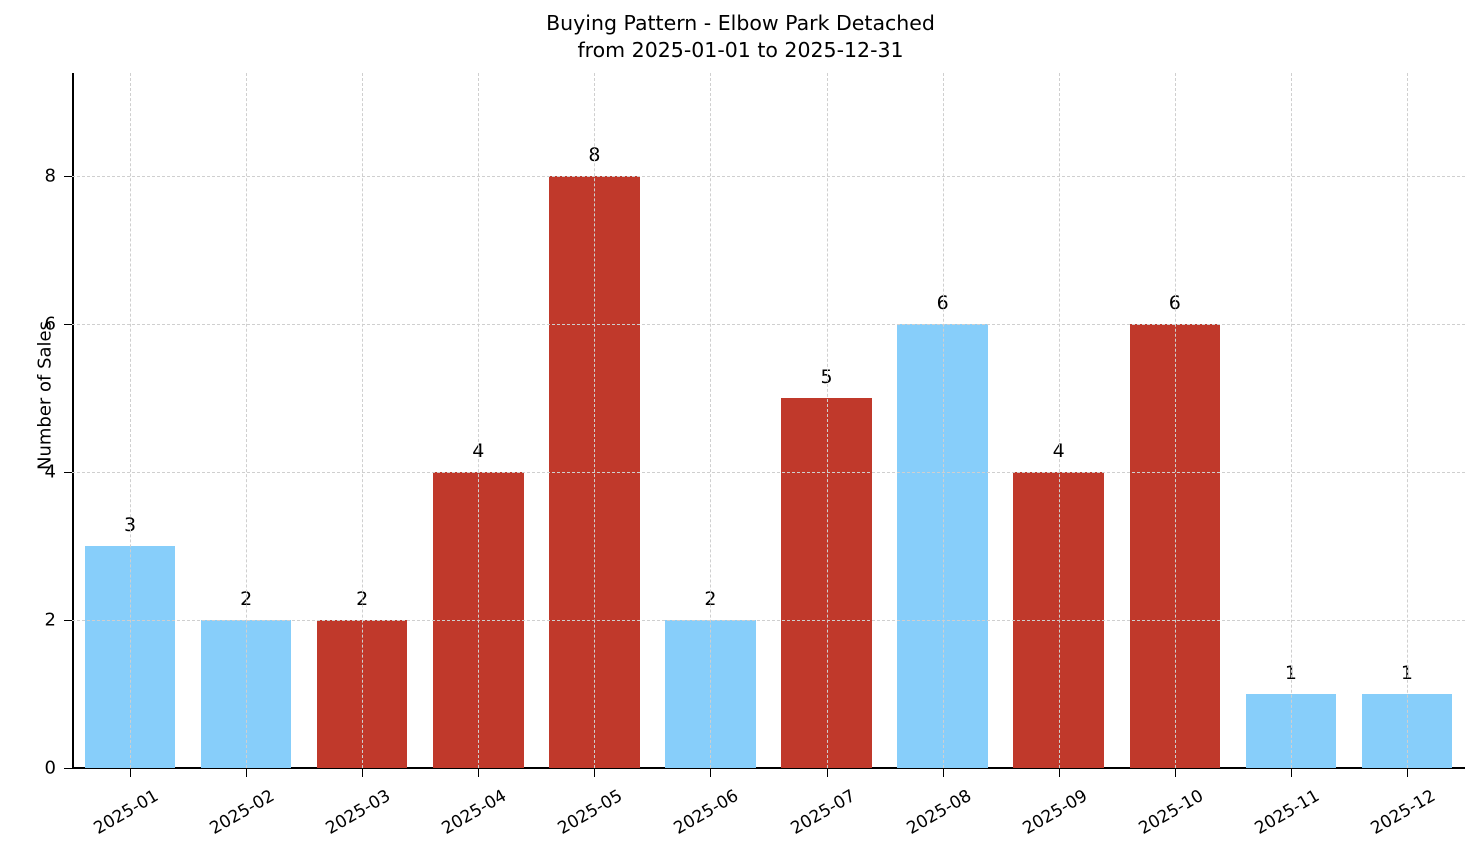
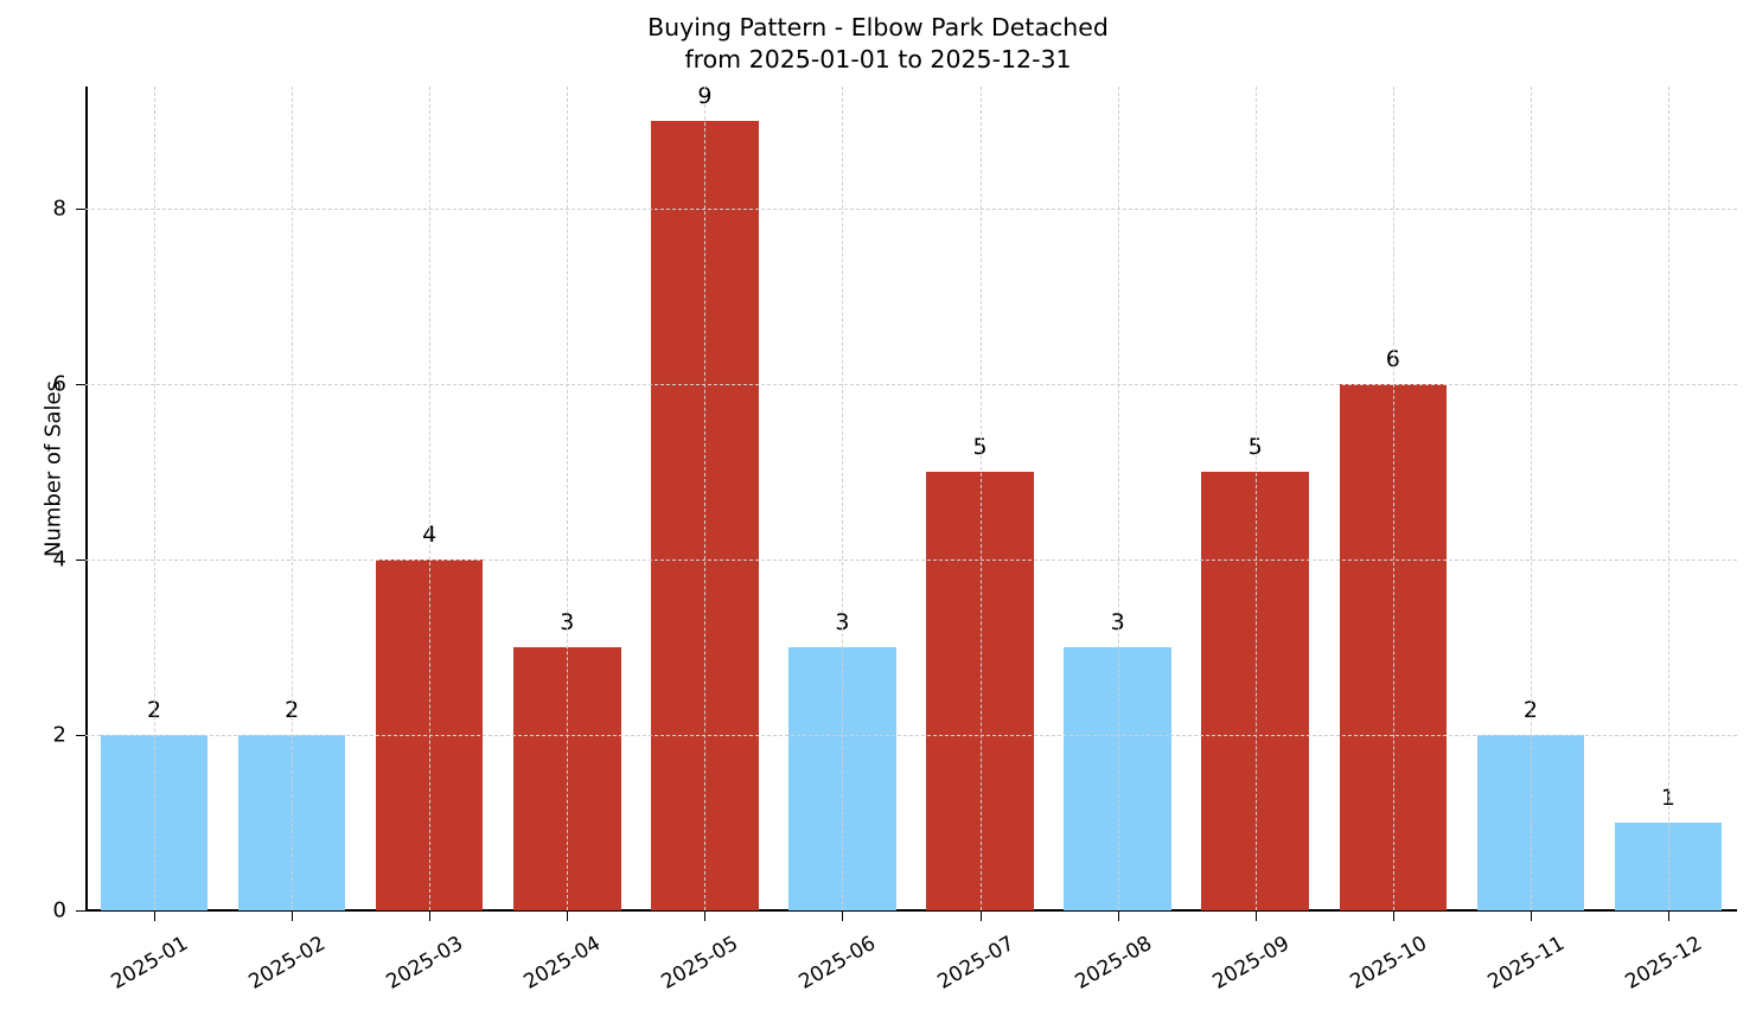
2025-01: 3 -> 2
2025-03: 2 -> 4
2025-04: 4 -> 3
2025-05: 8 -> 9
2025-06: 2 -> 3
2025-08: 6 -> 3
2025-09: 4 -> 5
2025-11: 1 -> 2
